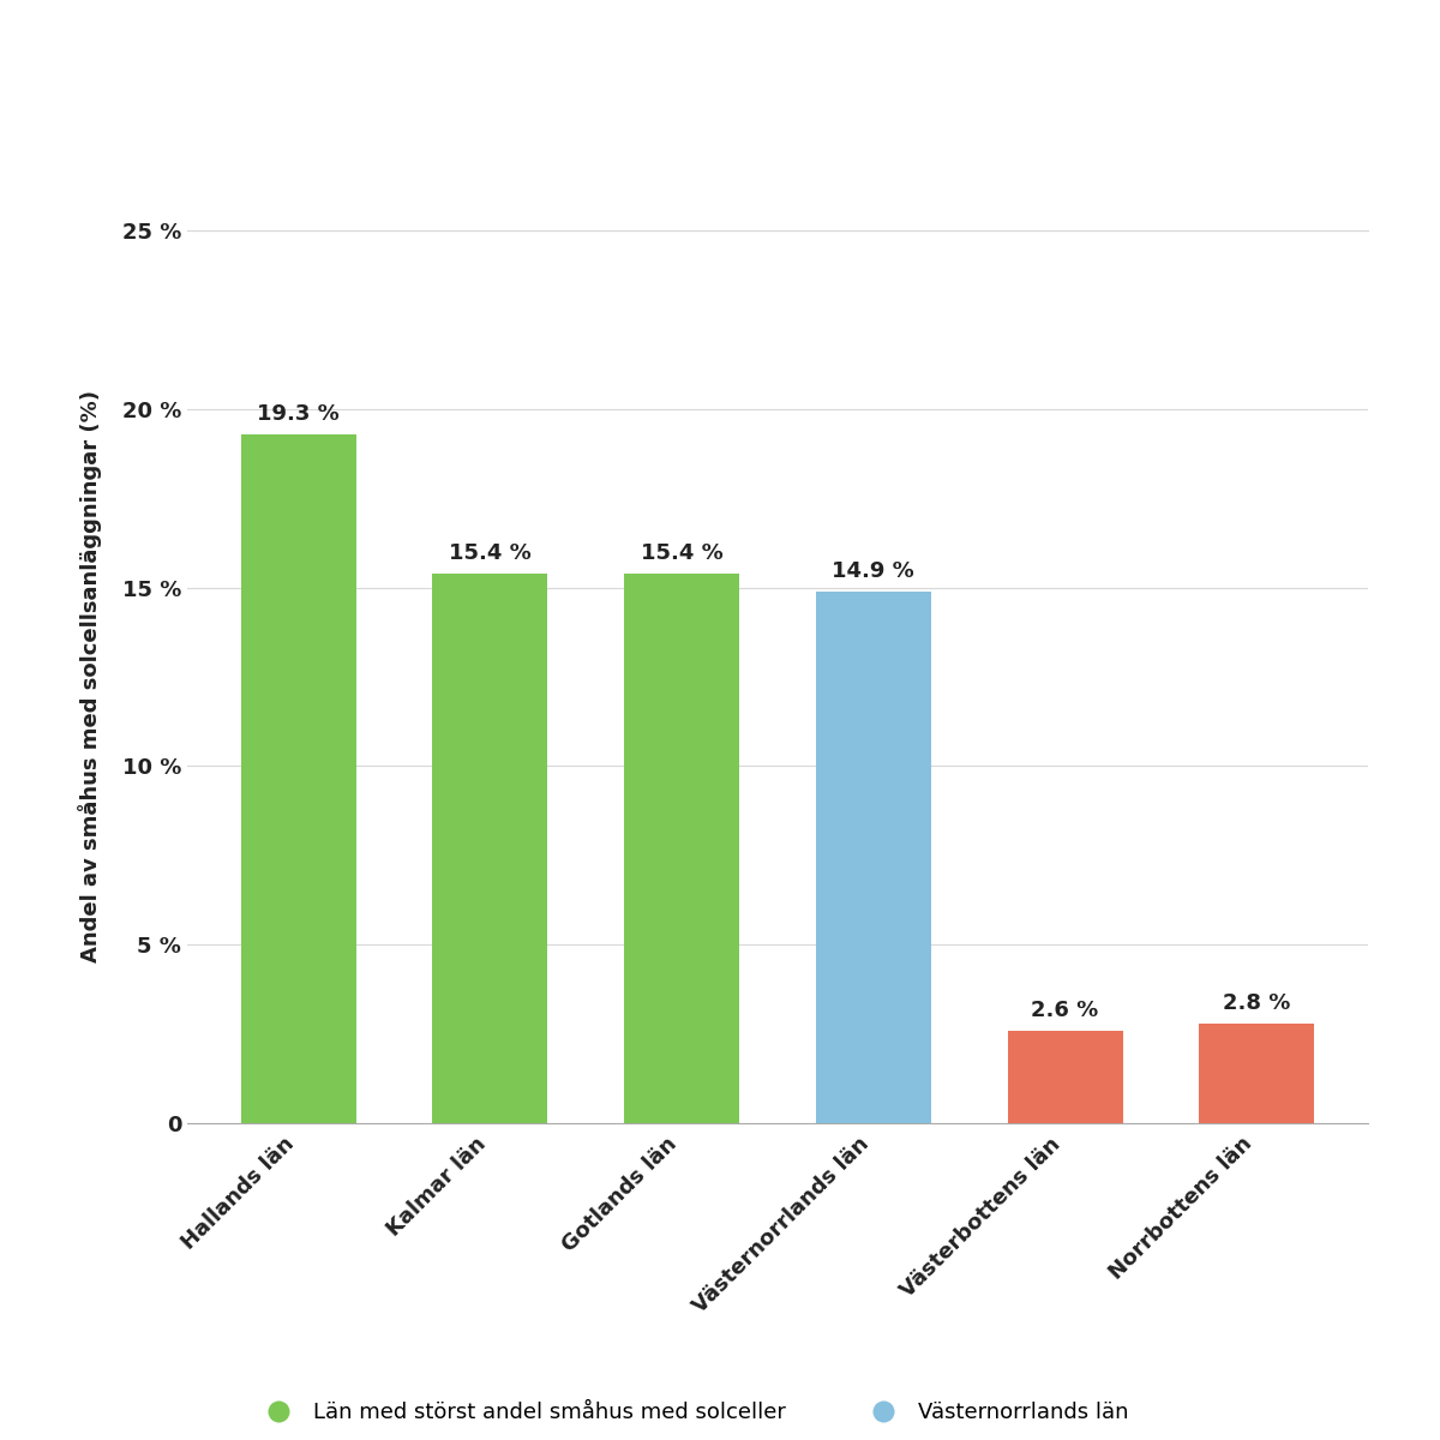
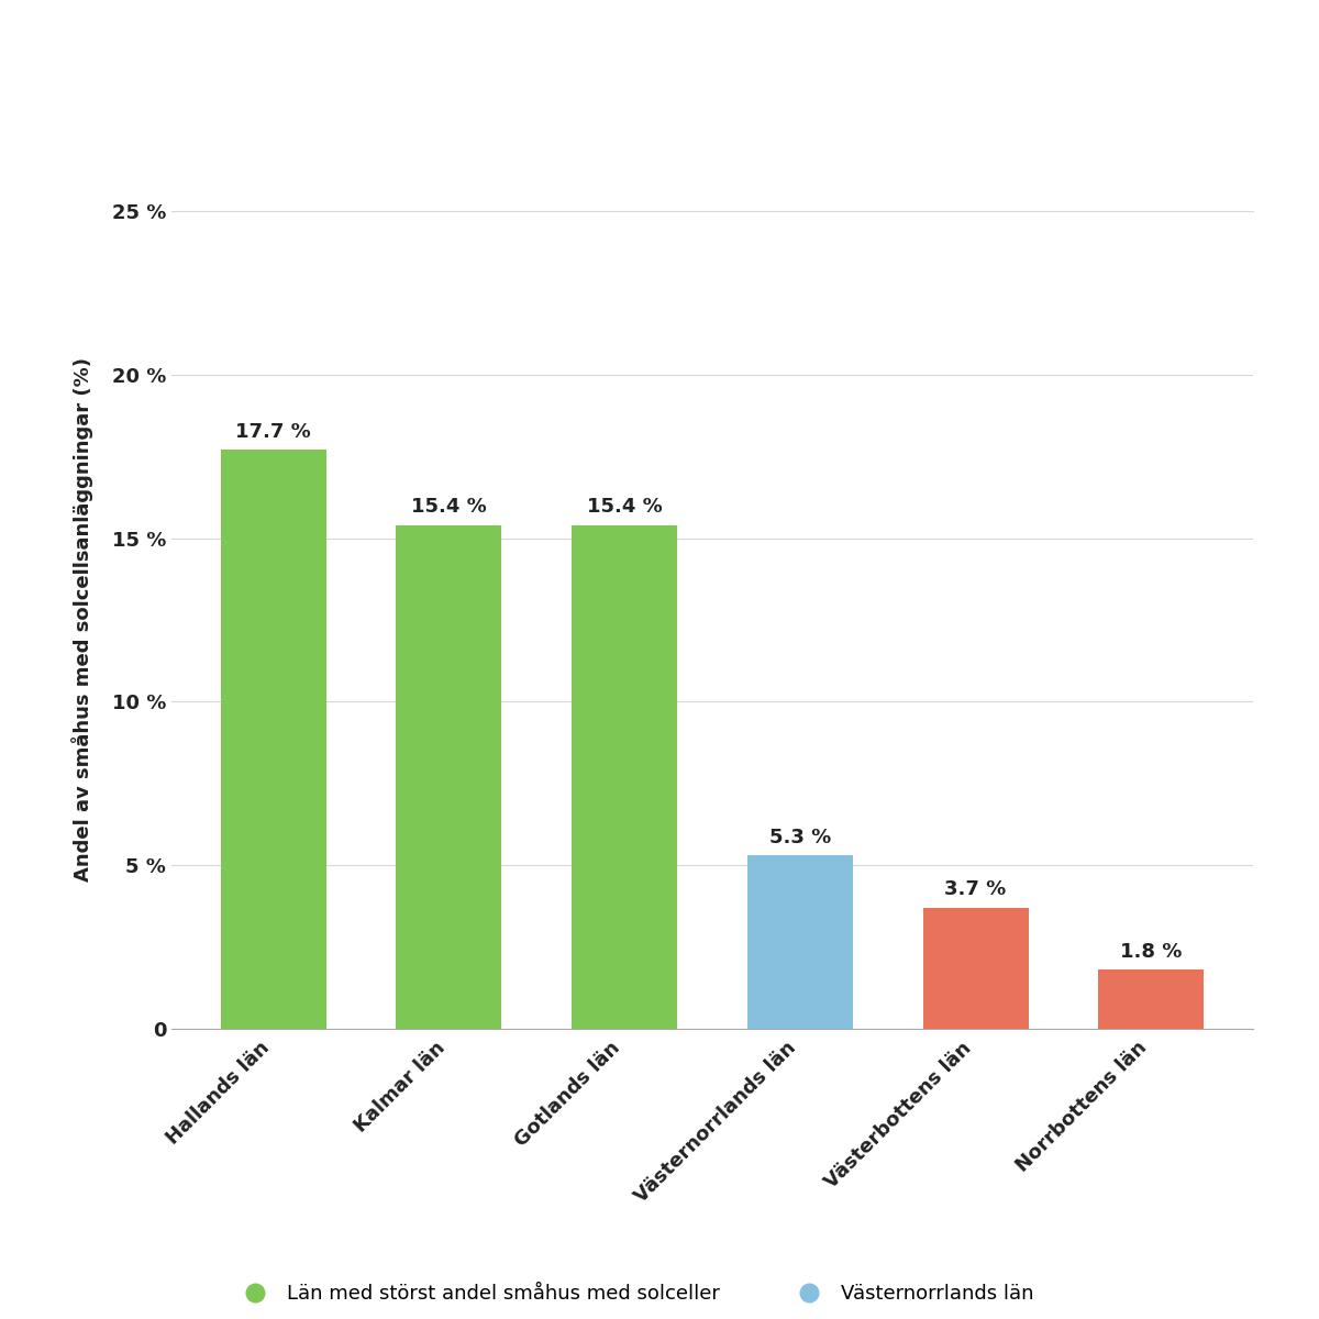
Hallands län: 19.3 -> 17.7
Västernorrlands län: 14.9 -> 5.3
Västerbottens län: 2.6 -> 3.7
Norrbottens län: 2.8 -> 1.8
